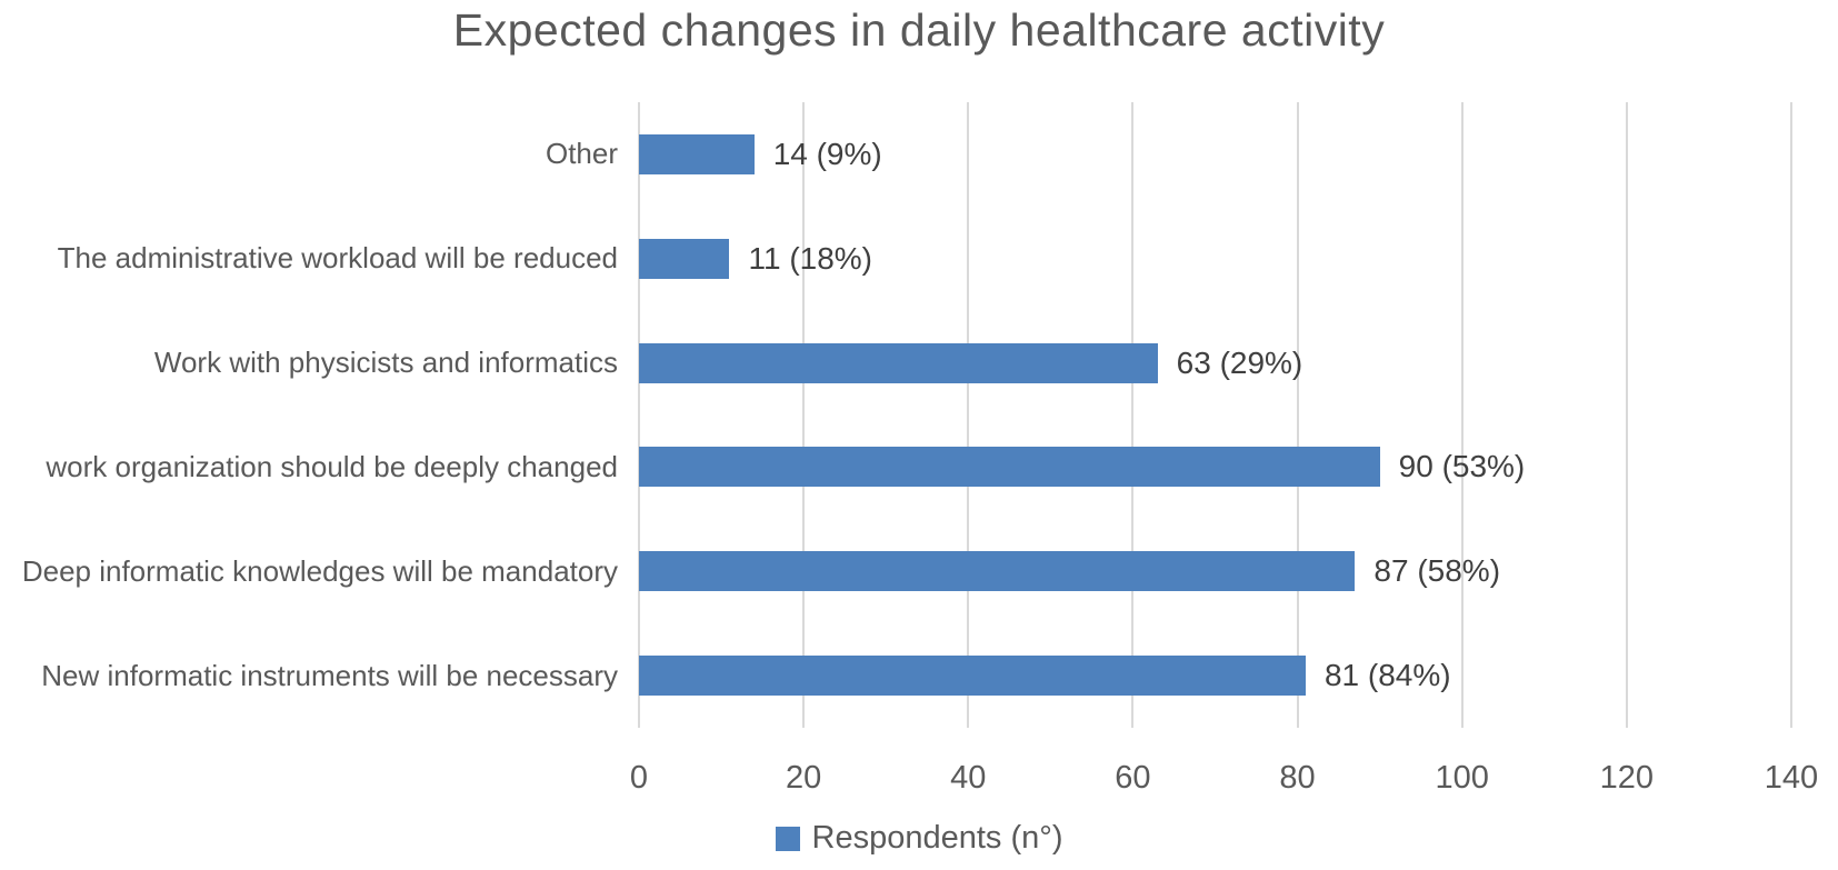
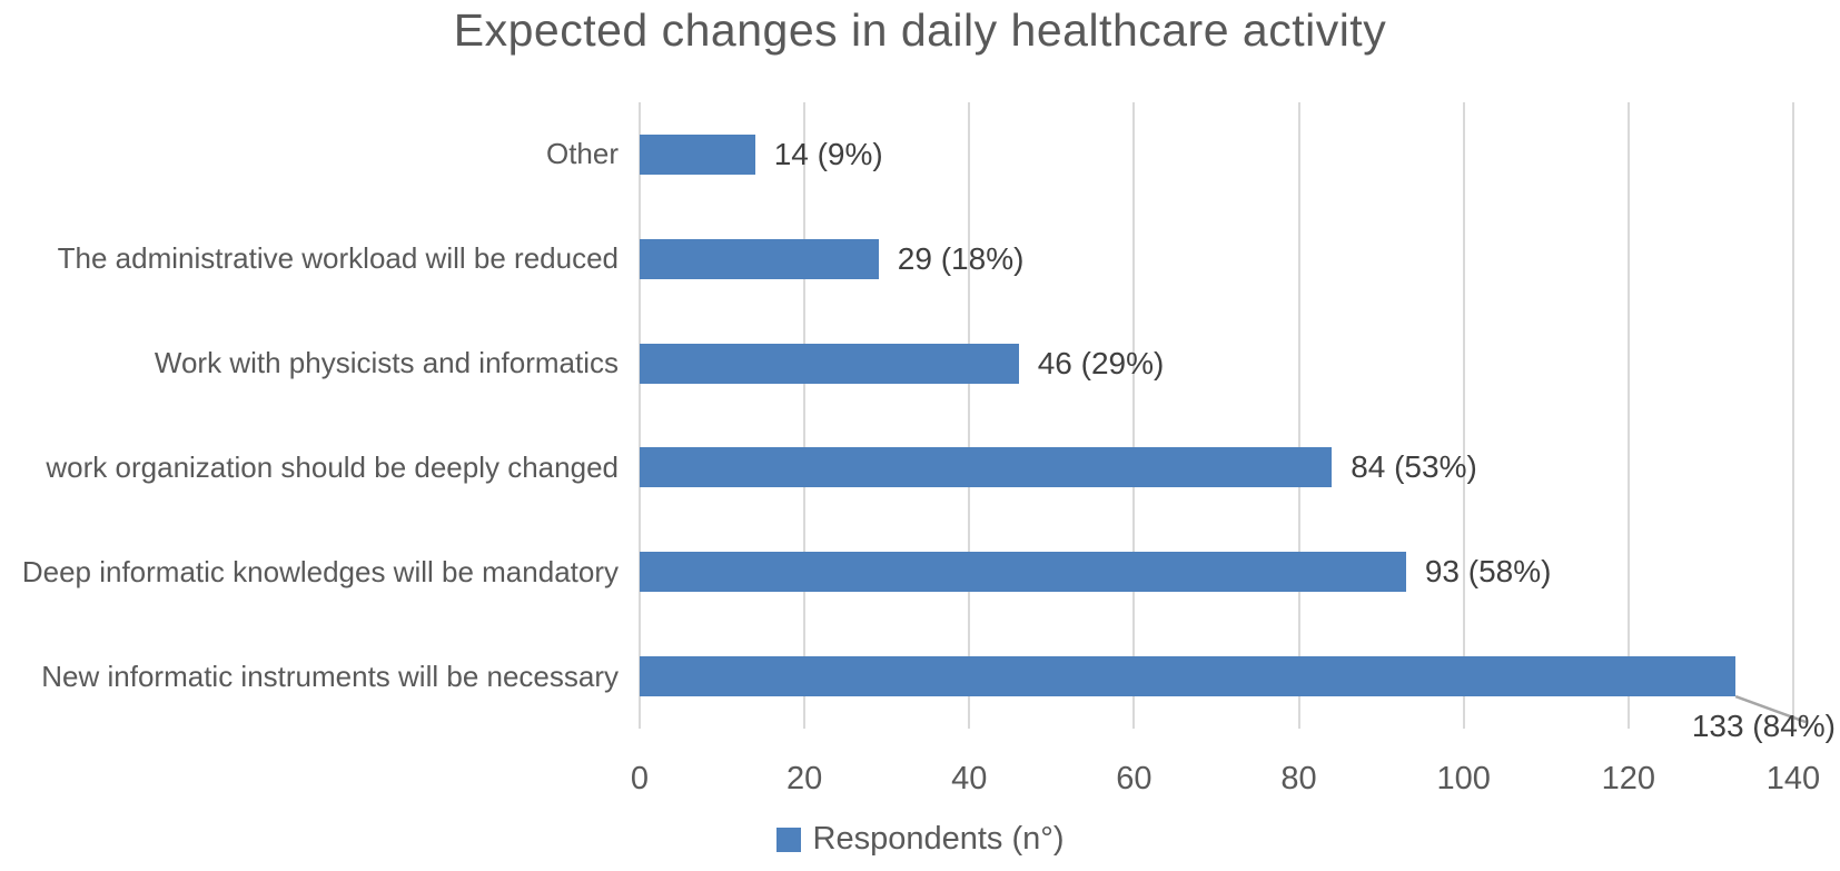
The administrative workload will be reduced: 11 -> 29
Work with physicists and informatics: 63 -> 46
work organization should be deeply changed: 90 -> 84
Deep informatic knowledges will be mandatory: 87 -> 93
New informatic instruments will be necessary: 81 -> 133
